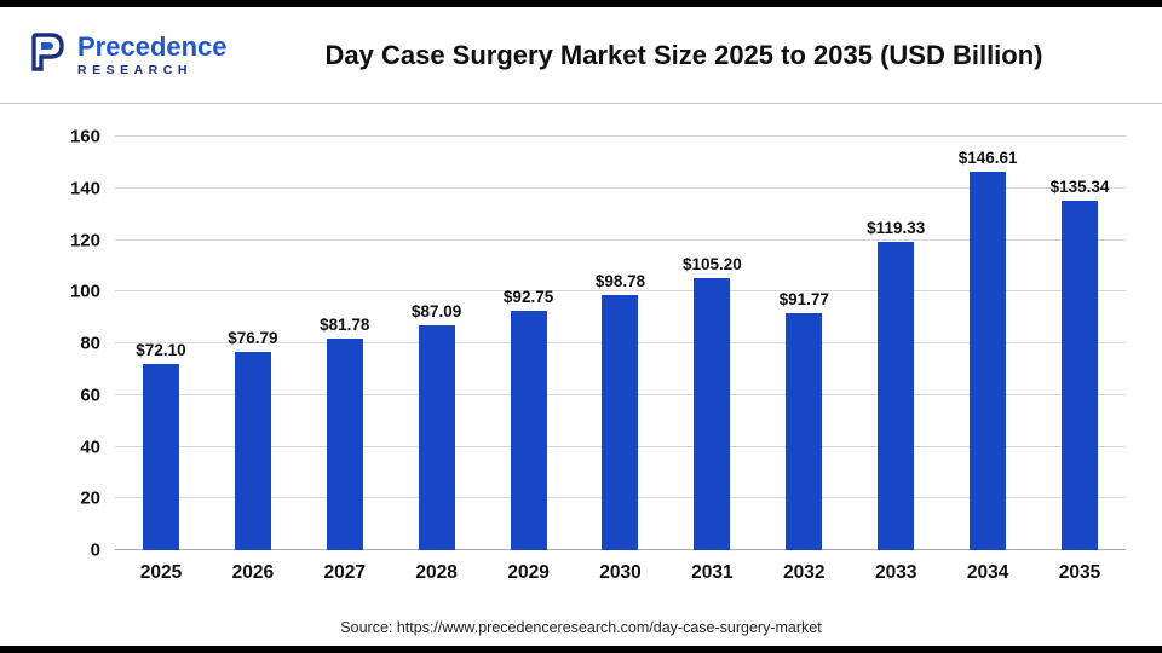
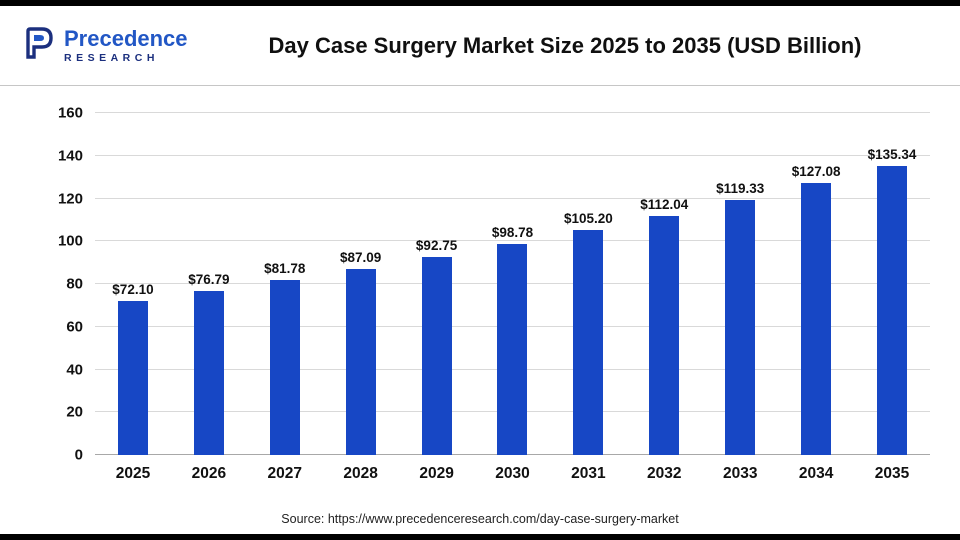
2032: $91.77 -> $112.04
2034: $146.61 -> $127.08
